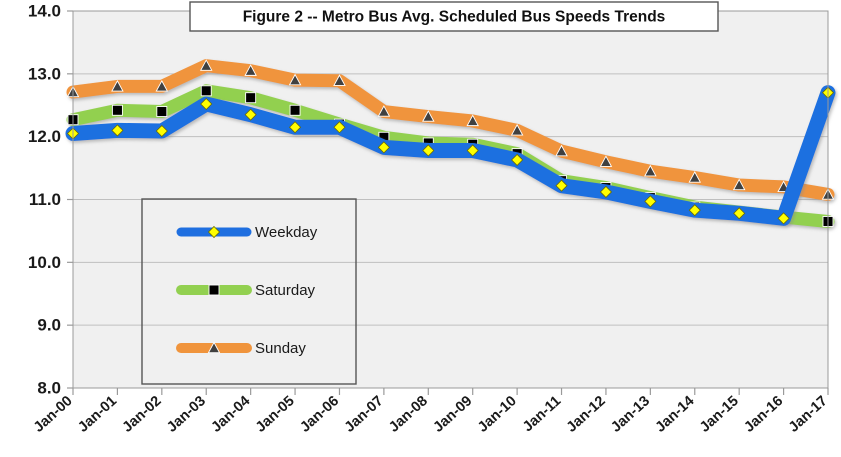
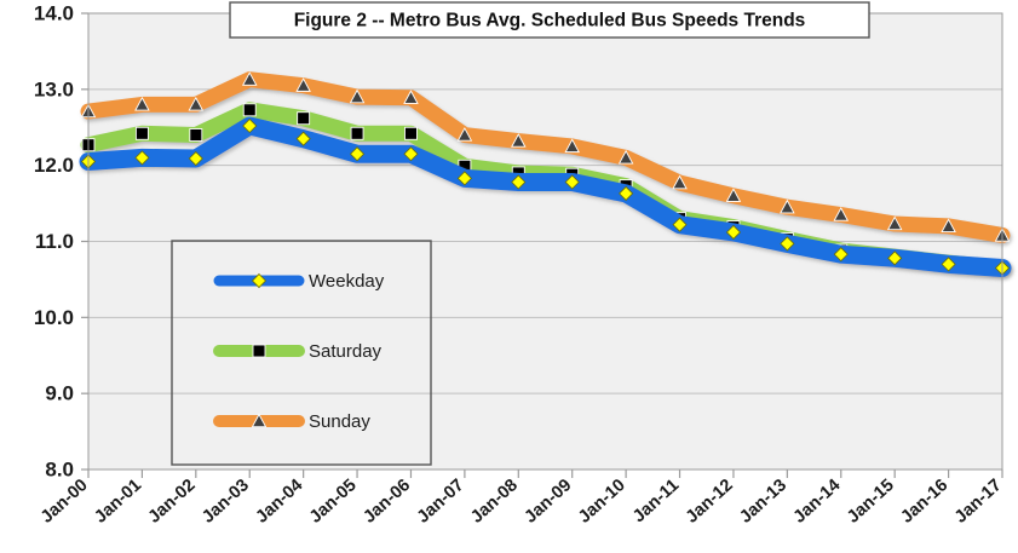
Saturday/Jan-06: 12.2 -> 12.4
Weekday/Jan-17: 12.7 -> 10.7
